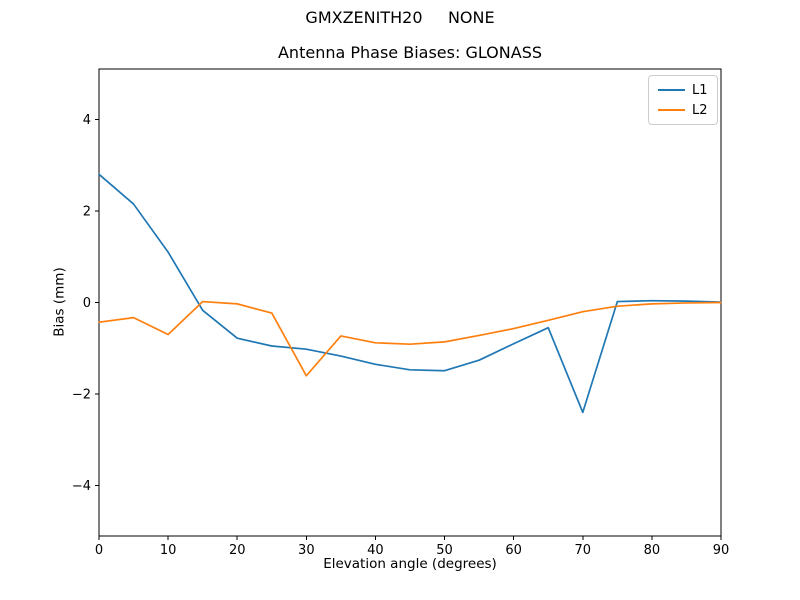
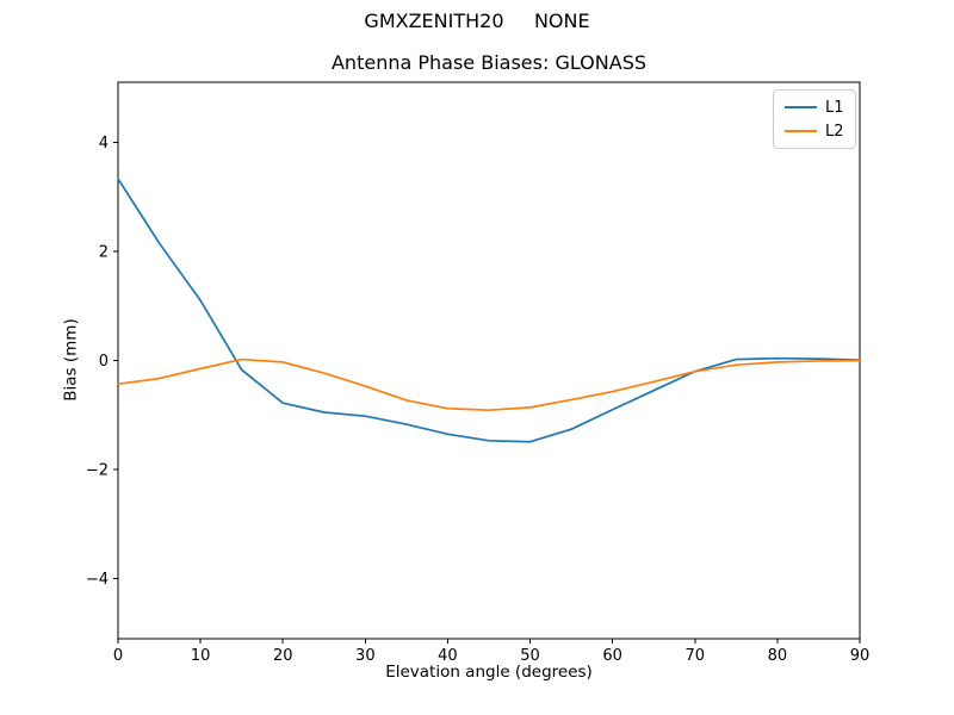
L1/0: 2.8 -> 3.3
L2/10: -0.7 -> -0.1
L2/30: -1.6 -> -0.5
L1/70: -2.4 -> -0.2
